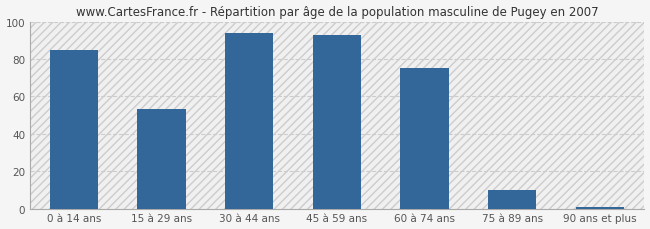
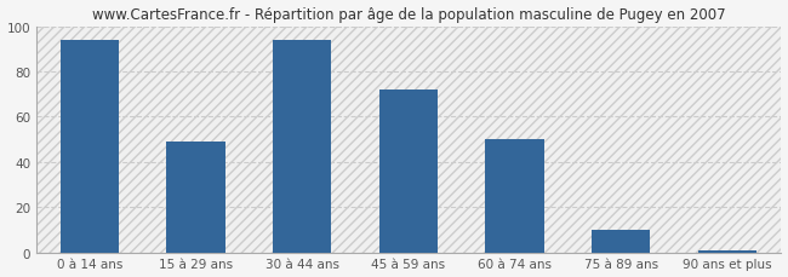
0 à 14 ans: 85 -> 94
15 à 29 ans: 53 -> 49
45 à 59 ans: 93 -> 72
60 à 74 ans: 75 -> 50
